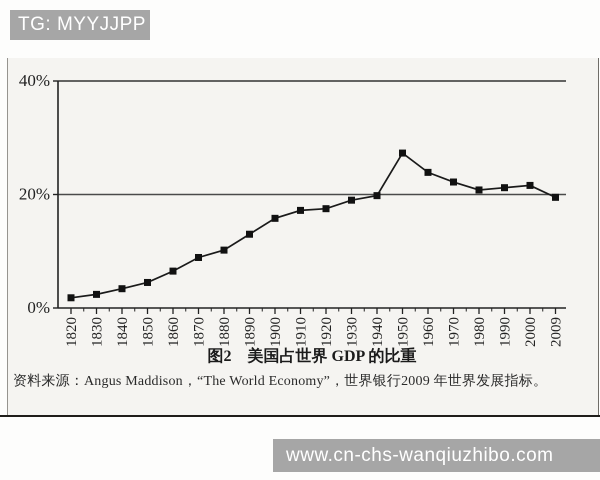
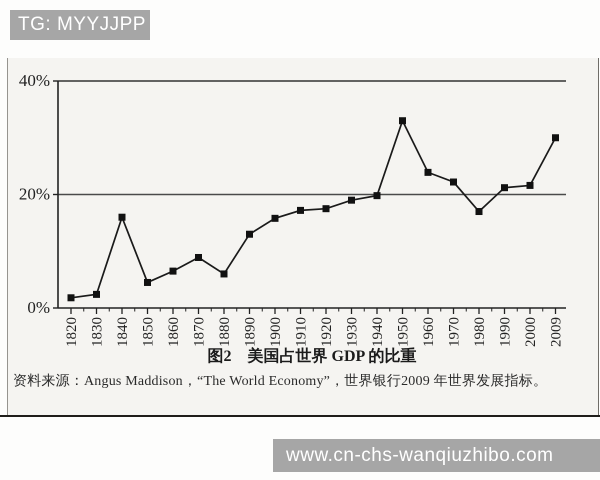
1840: 3% -> 16%
1880: 10% -> 6%
1950: 27% -> 33%
1980: 21% -> 17%
2009: 20% -> 30%
